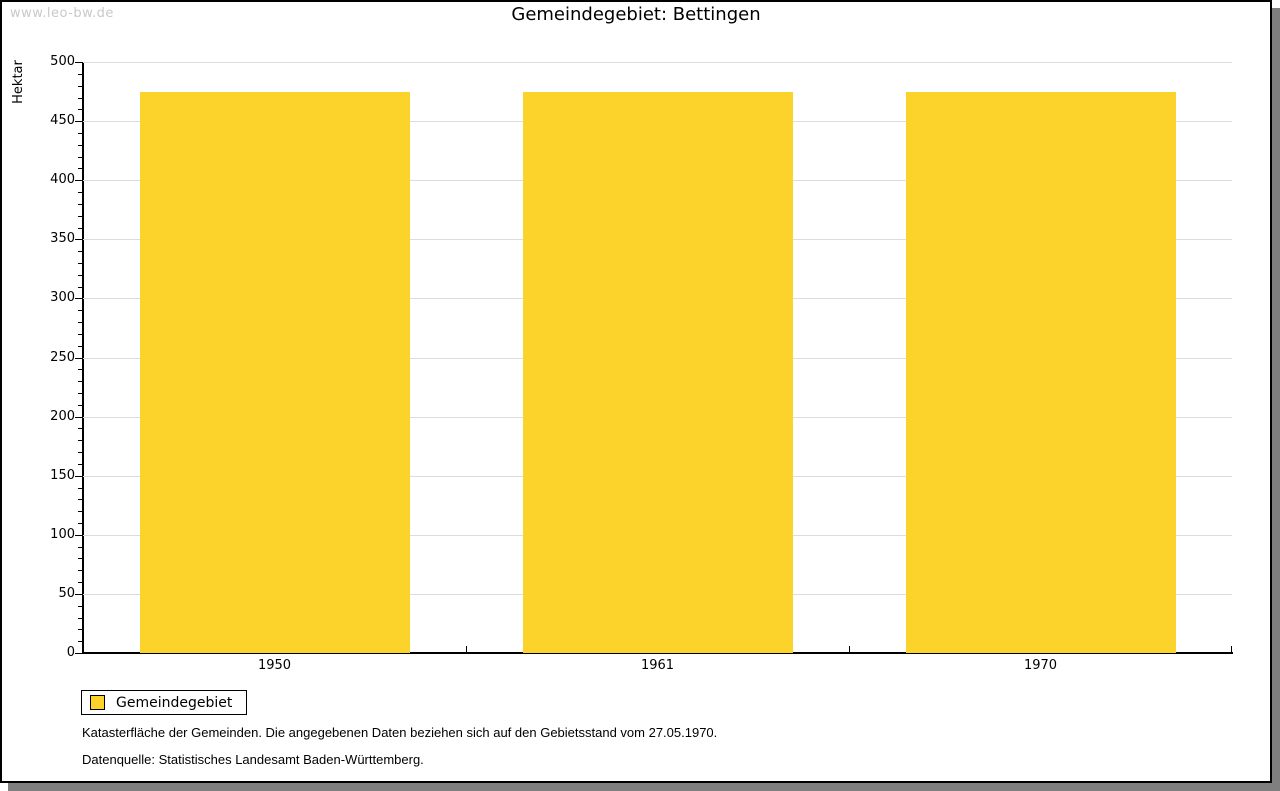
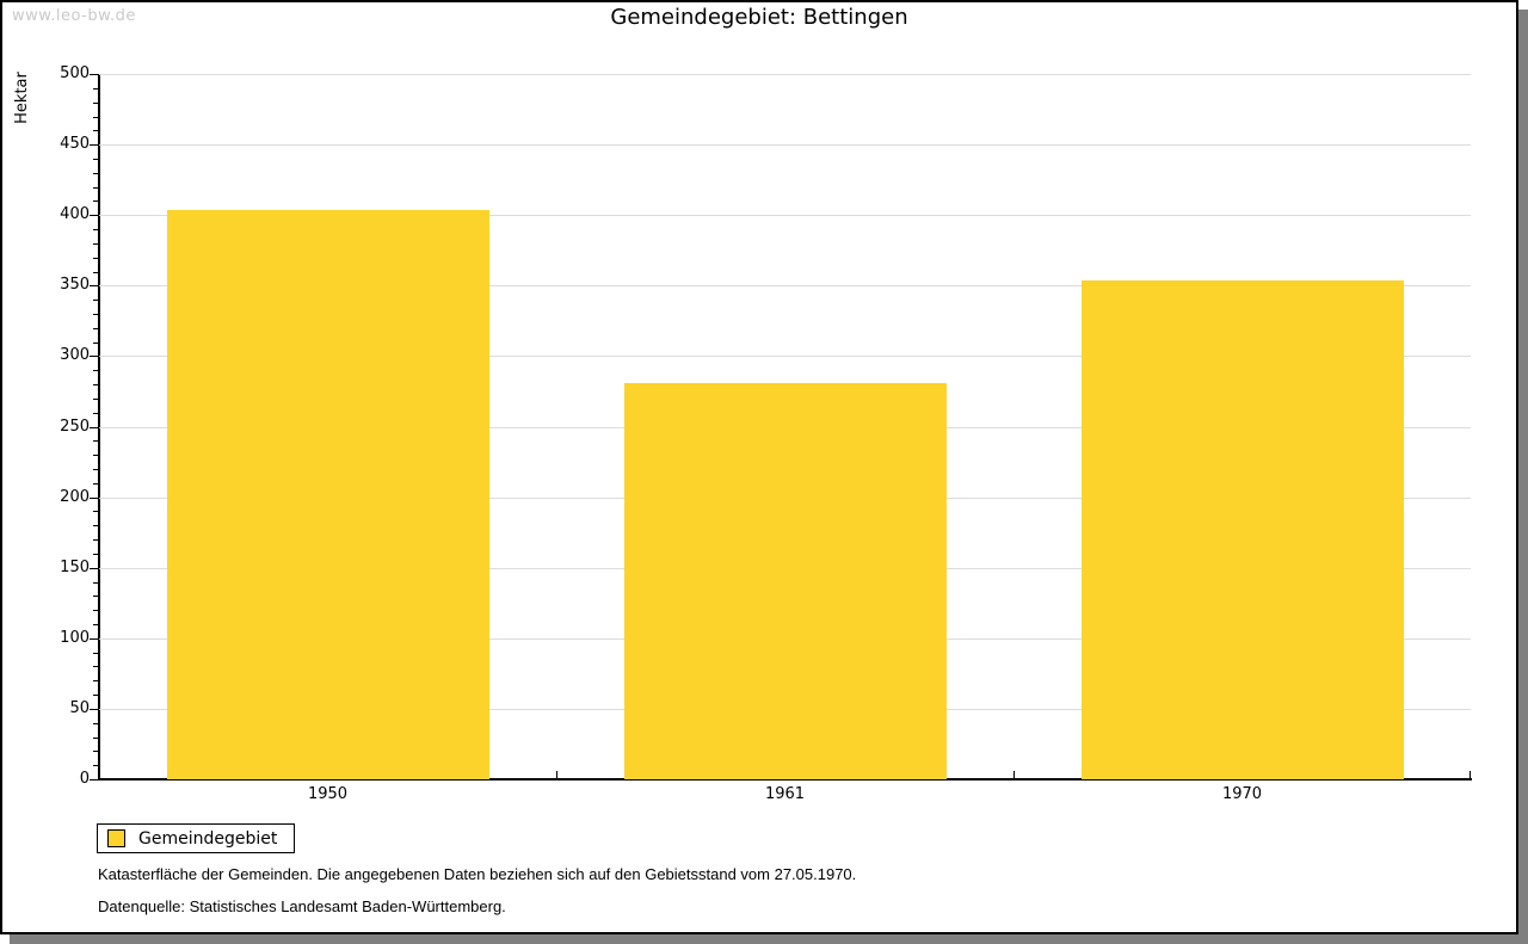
1950: 475 -> 404
1961: 475 -> 281
1970: 475 -> 354
